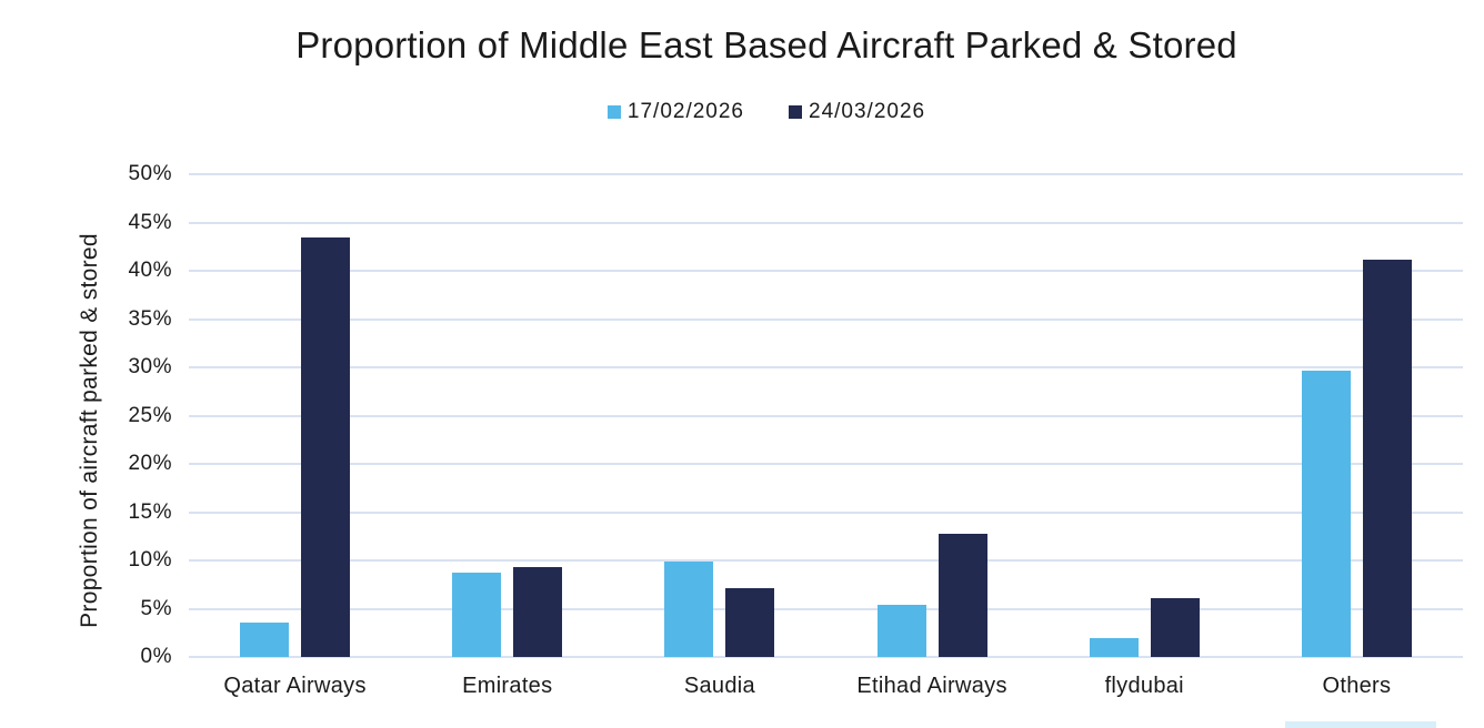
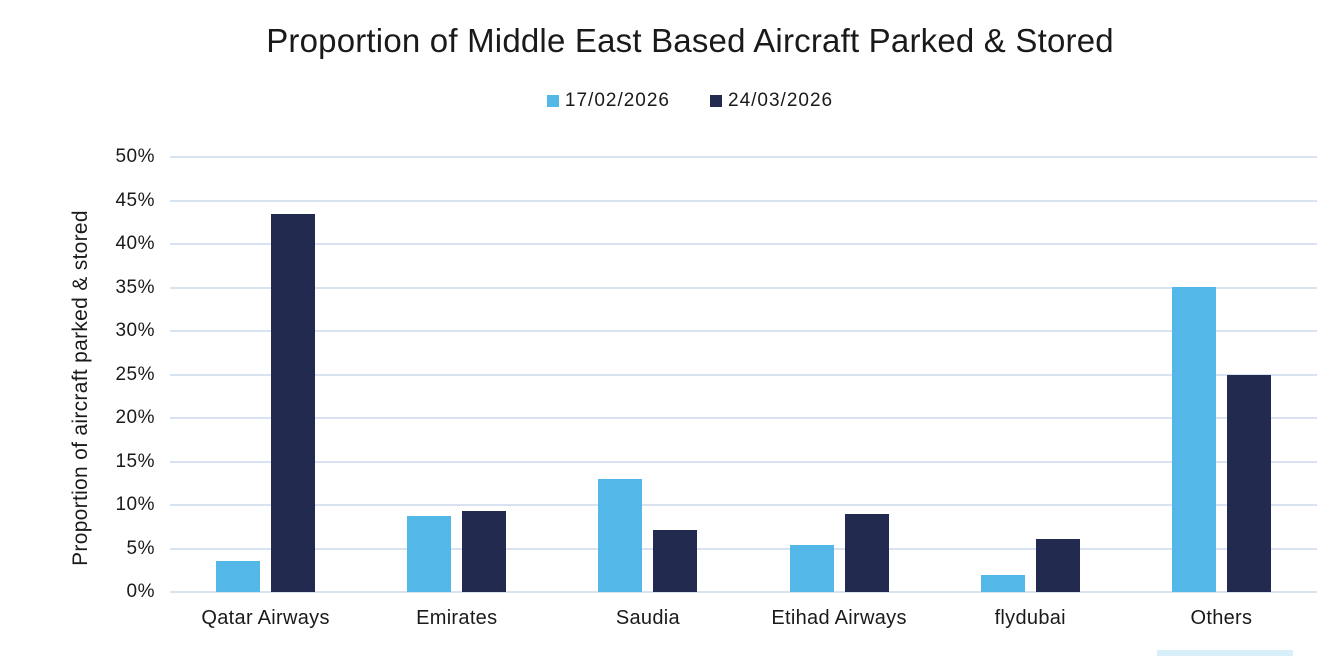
17/02/2026/Saudia: 10% -> 13%
24/03/2026/Etihad Airways: 13% -> 9%
17/02/2026/Others: 30% -> 35%
24/03/2026/Others: 41% -> 25%
